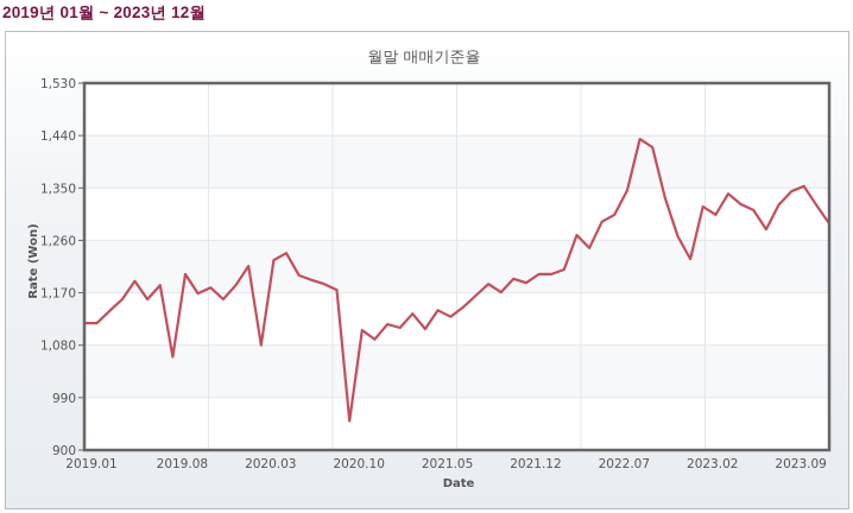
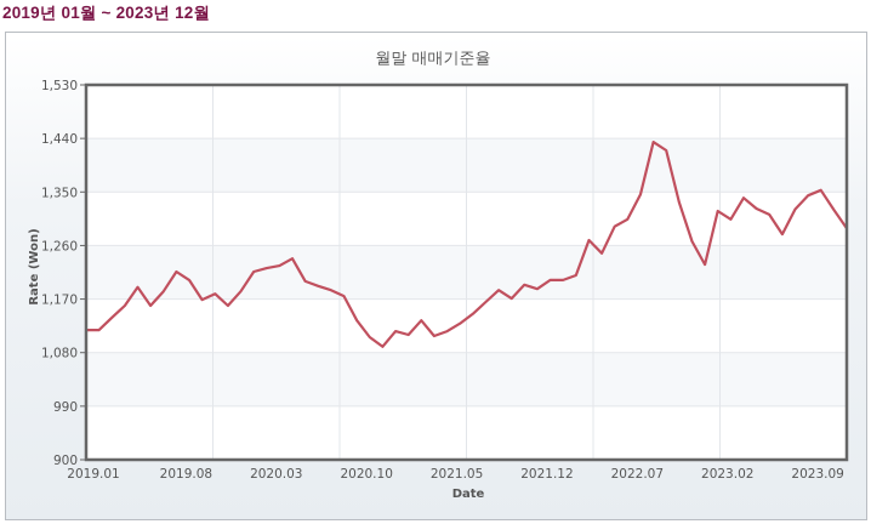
2019.08: 1060 -> 1220
2020.03: 1080 -> 1220
2020.10: 950 -> 1130
2021.05: 1140 -> 1120
